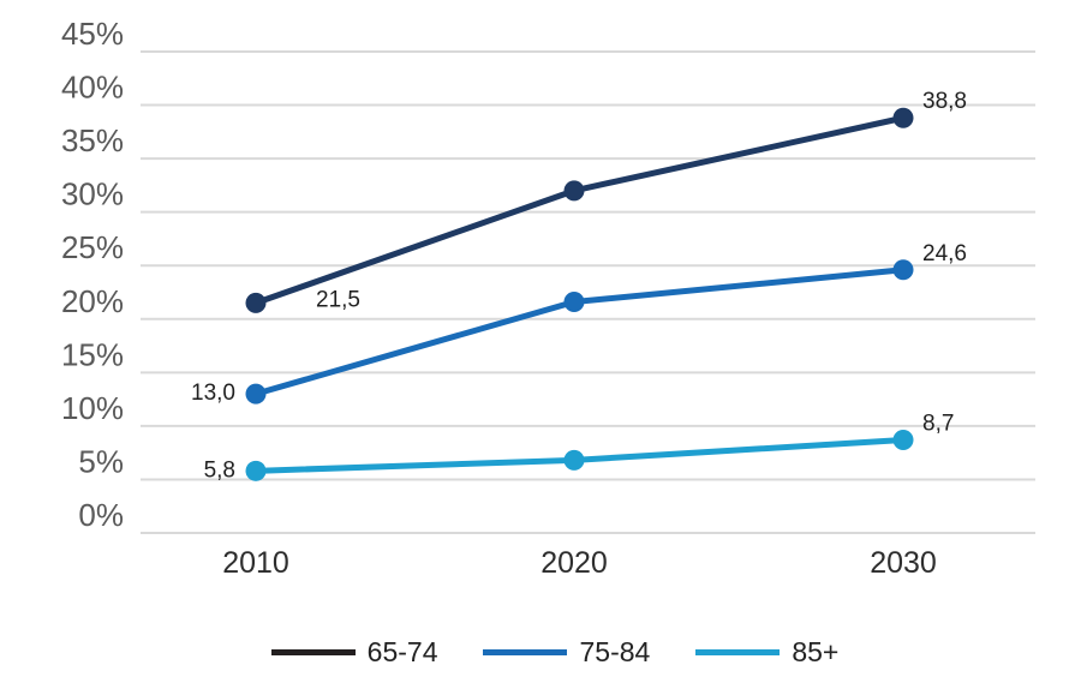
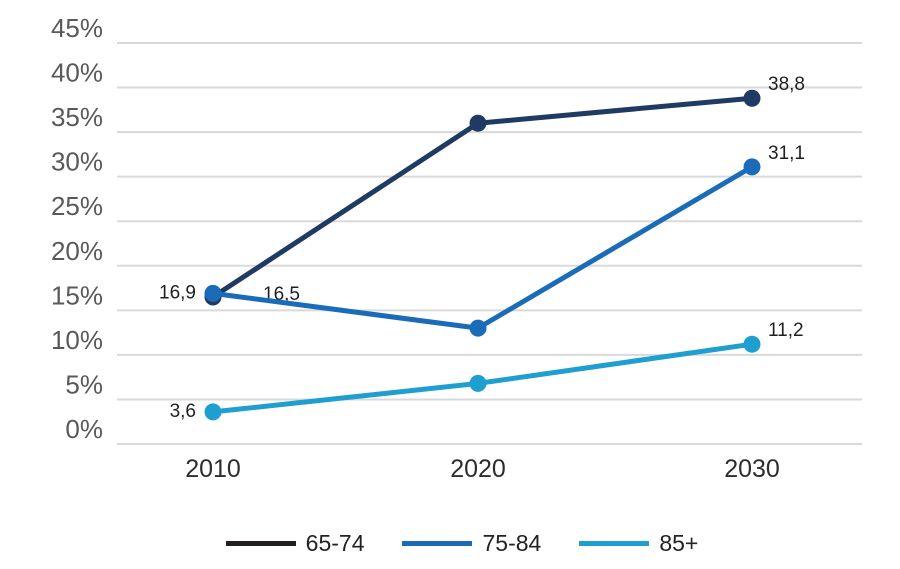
65-74/2010: 21,5 -> 16,5
75-84/2010: 13,0 -> 16,9
85+/2010: 5,8 -> 3,6
65-74/2020: 32% -> 36%
75-84/2020: 22% -> 13%
75-84/2030: 24,6 -> 31,1
85+/2030: 8,7 -> 11,2
